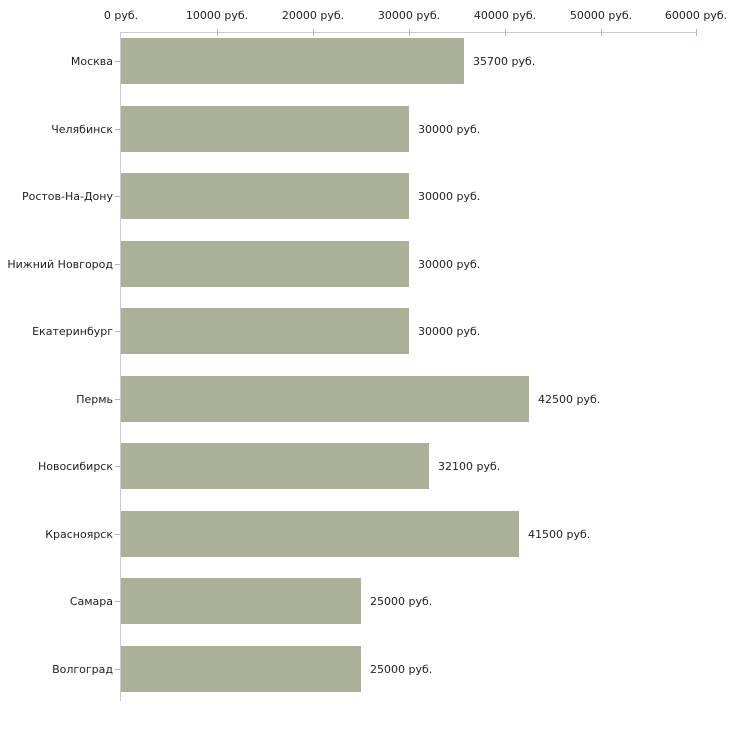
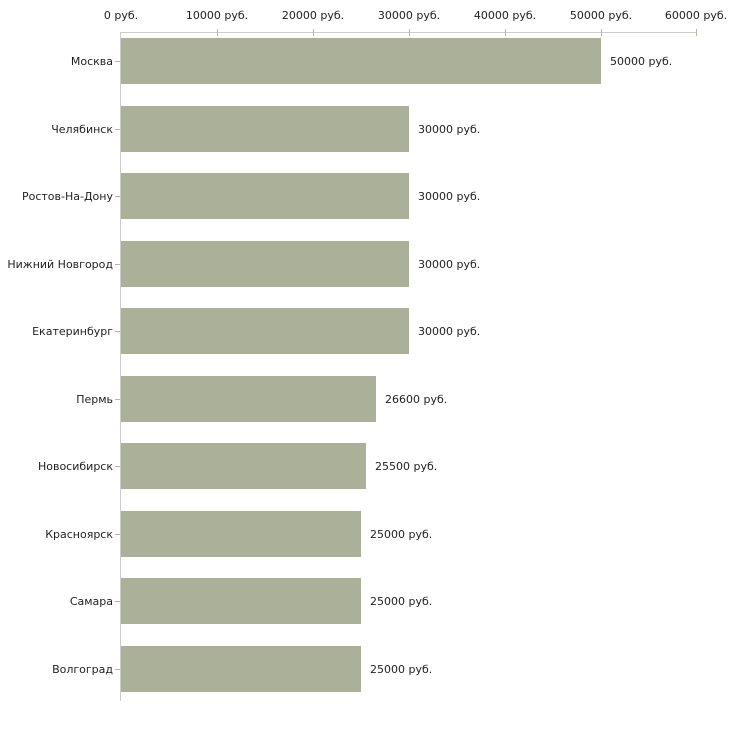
Москва: 35700 -> 50000
Пермь: 42500 -> 26600
Новосибирск: 32100 -> 25500
Красноярск: 41500 -> 25000
